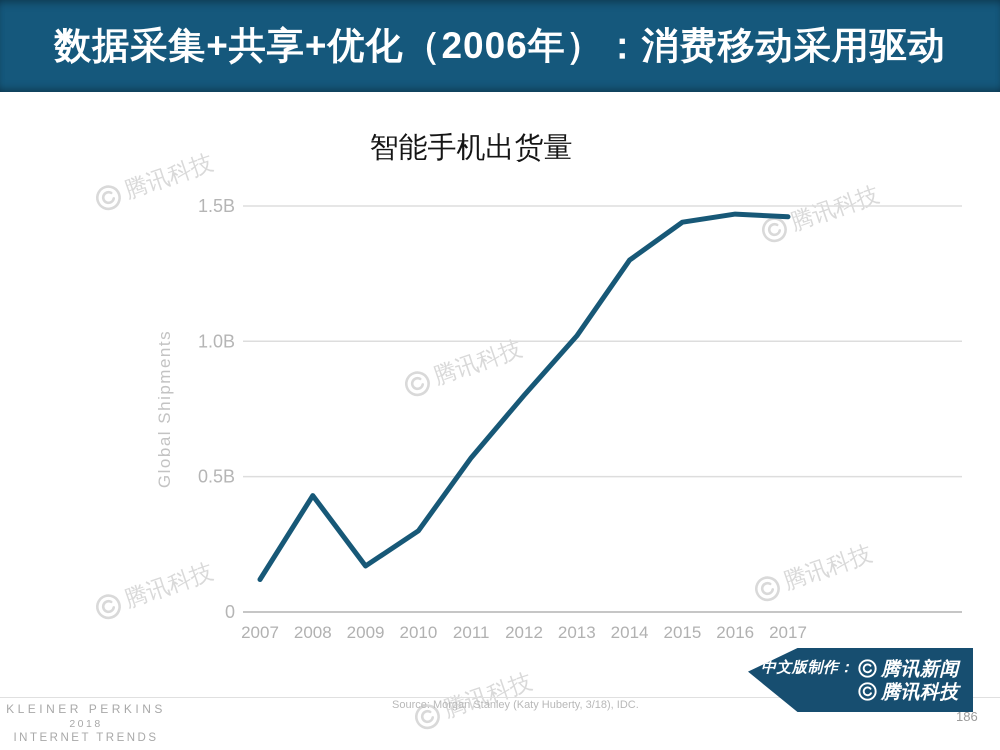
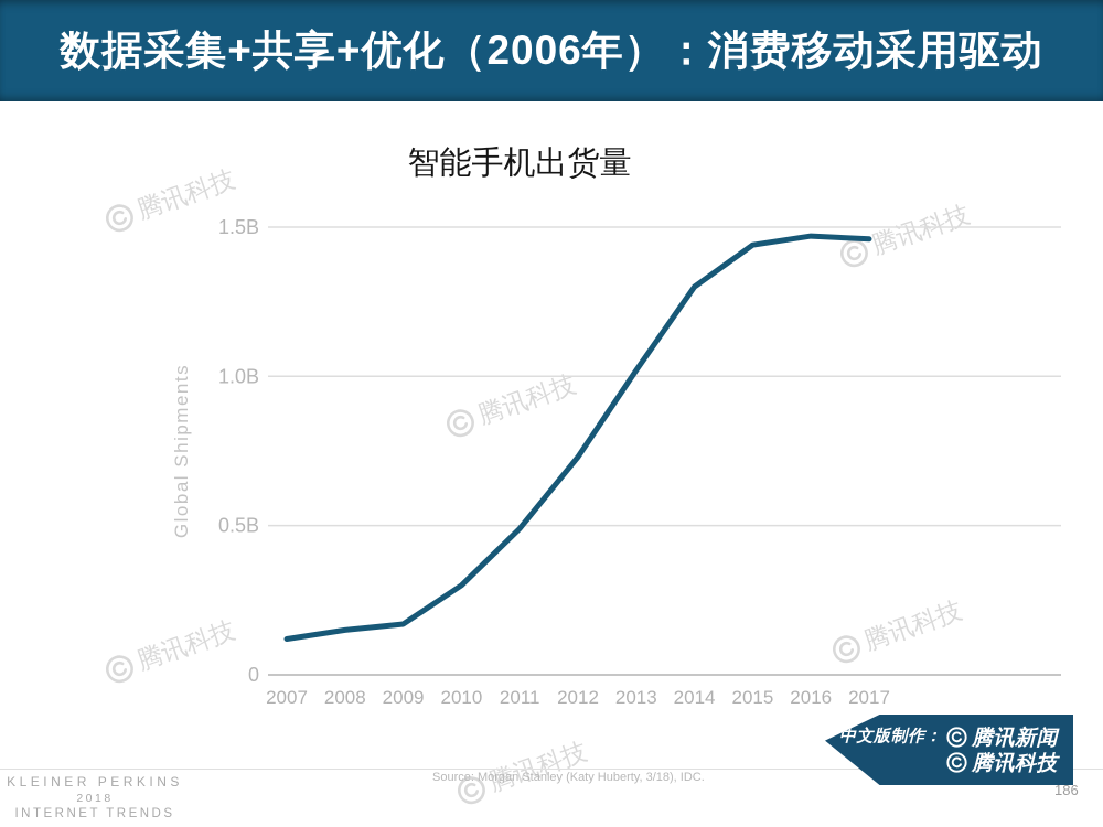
2008: 0.43B -> 0.15B
2011: 0.57B -> 0.49B
2012: 0.80B -> 0.73B
